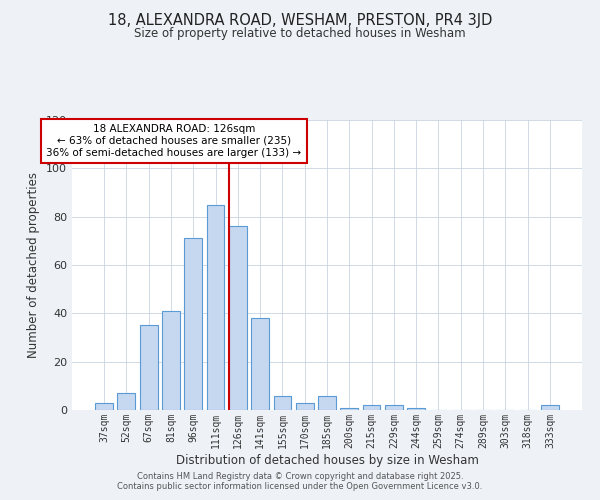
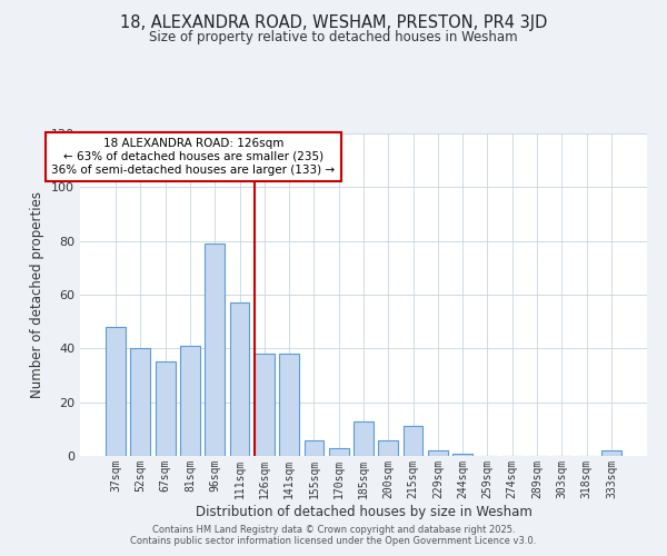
37sqm: 3 -> 48
52sqm: 7 -> 40
96sqm: 71 -> 79
111sqm: 85 -> 57
126sqm: 76 -> 38
185sqm: 6 -> 13
200sqm: 1 -> 6
215sqm: 2 -> 11
